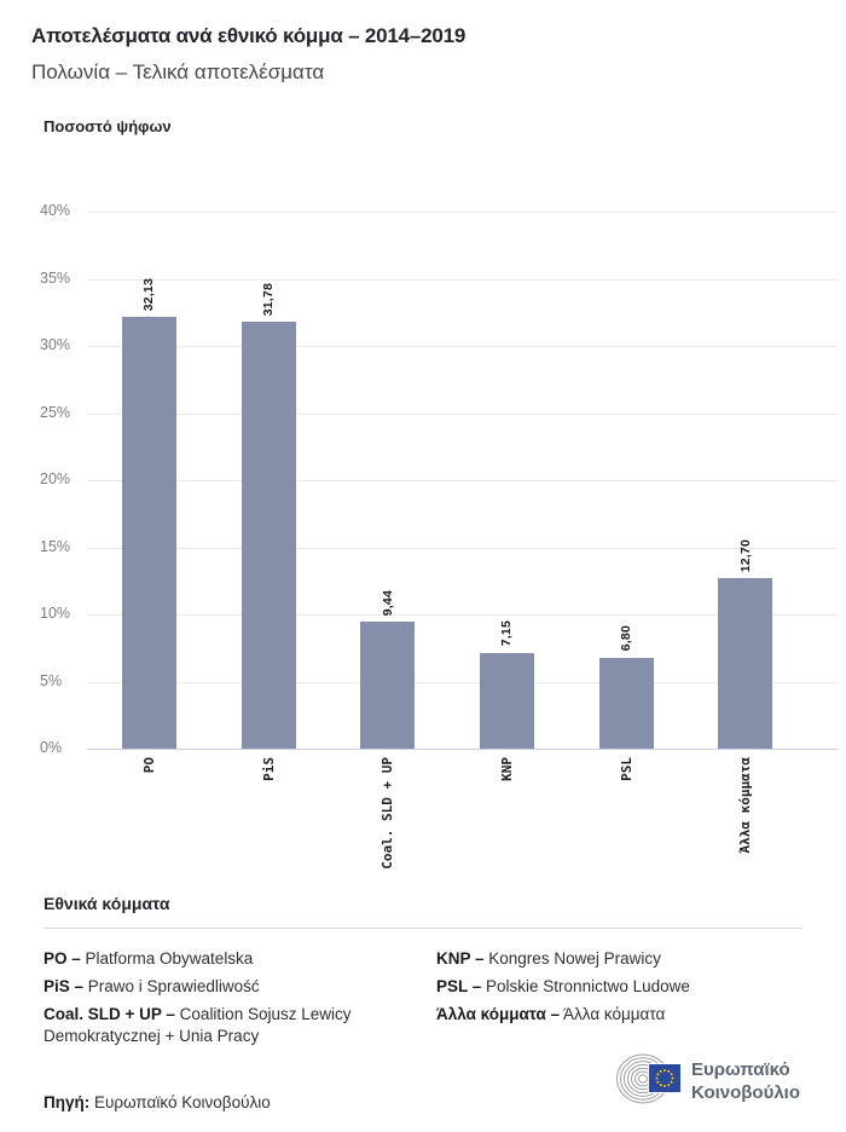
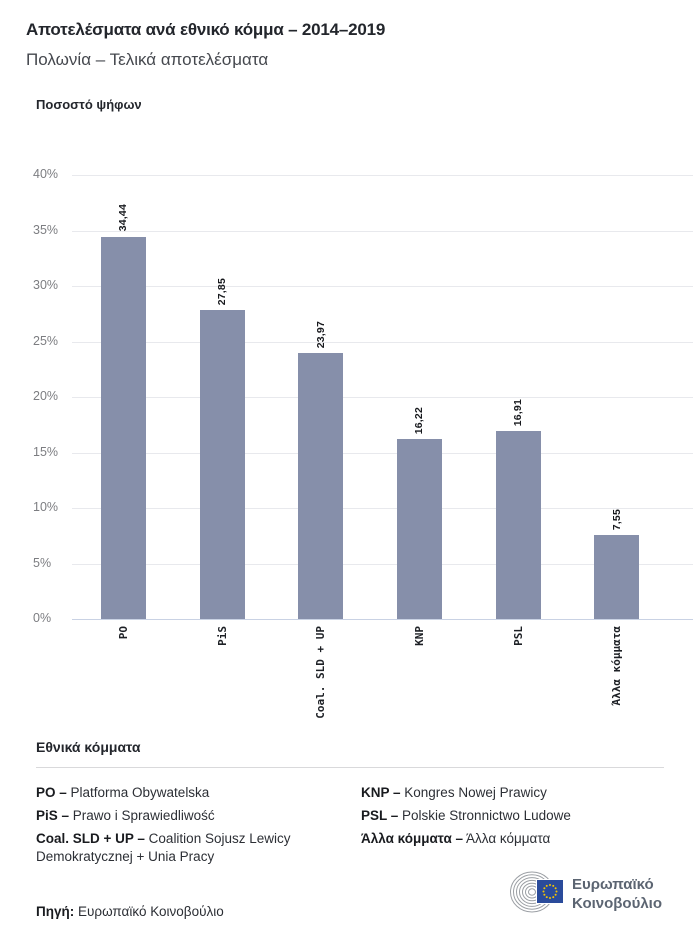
PO: 32,13 -> 34,44
PiS: 31,78 -> 27,85
Coal. SLD + UP: 9,44 -> 23,97
KNP: 7,15 -> 16,22
PSL: 6,80 -> 16,91
Άλλα κόμματα: 12,70 -> 7,55
